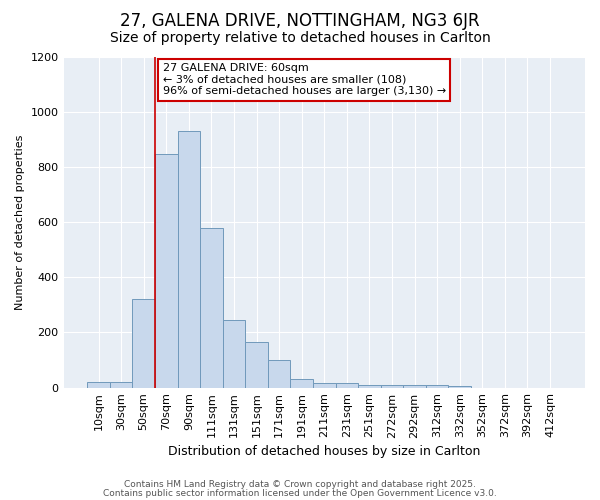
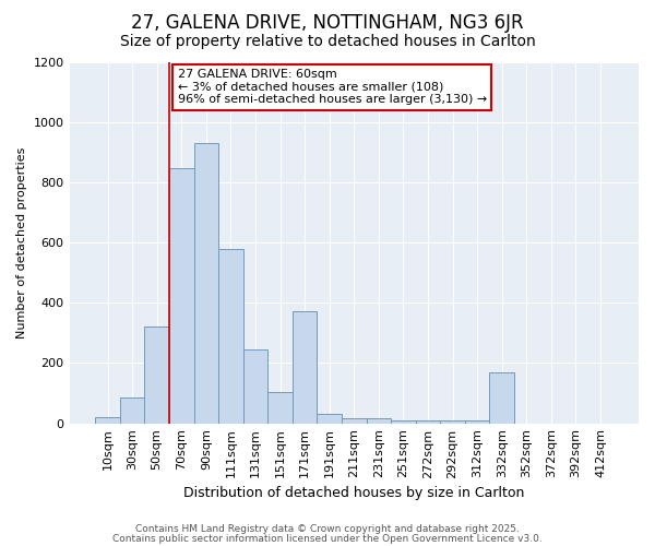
30sqm: 20 -> 85
151sqm: 165 -> 105
171sqm: 100 -> 370
332sqm: 5 -> 170
